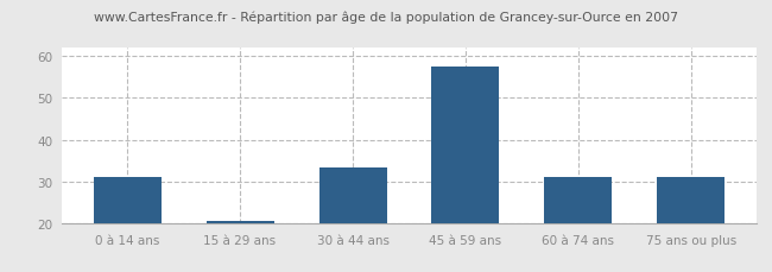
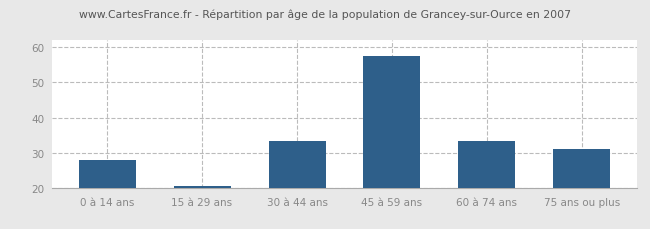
0 à 14 ans: 31.0 -> 28.0
60 à 74 ans: 31.0 -> 33.2
